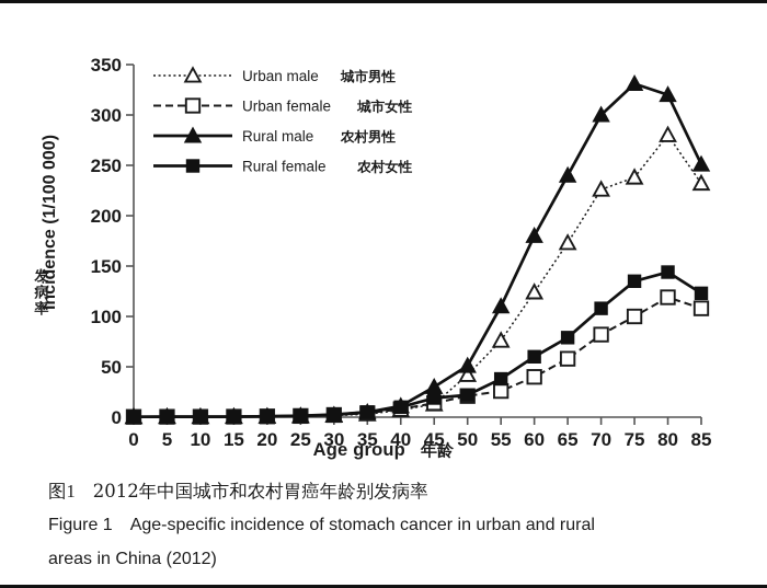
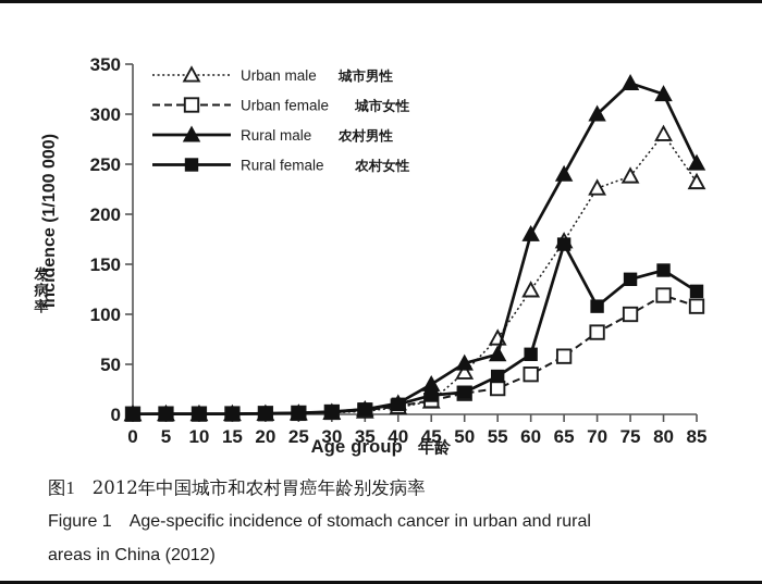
Rural male/55: 110 -> 60
Rural female/65: 80 -> 170
